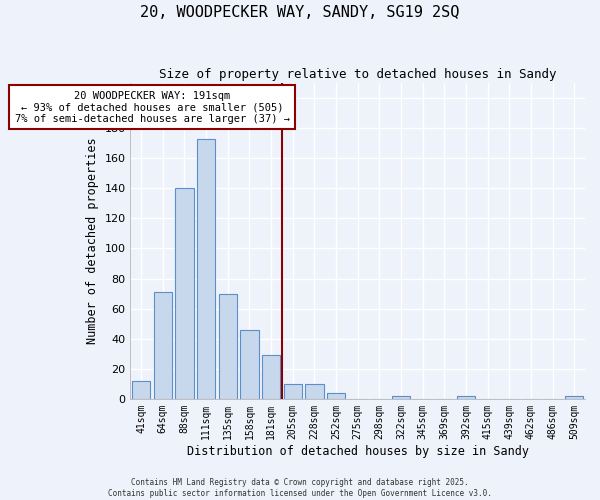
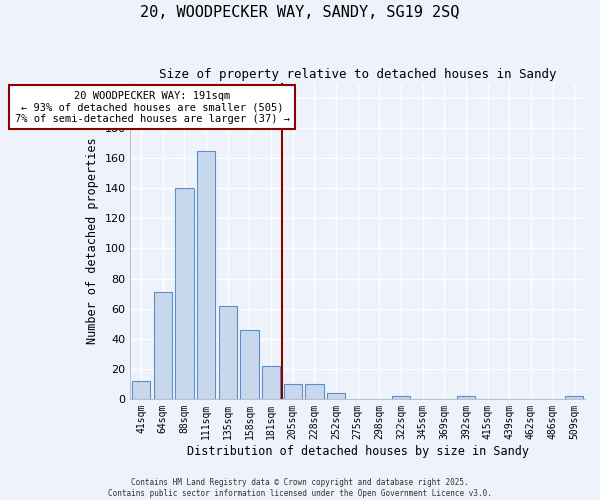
111sqm: 173 -> 165
135sqm: 70 -> 62
181sqm: 29 -> 22
